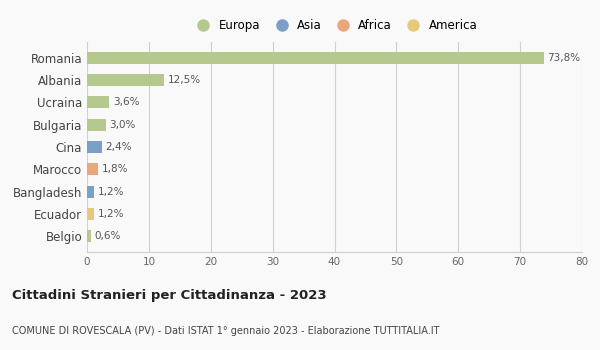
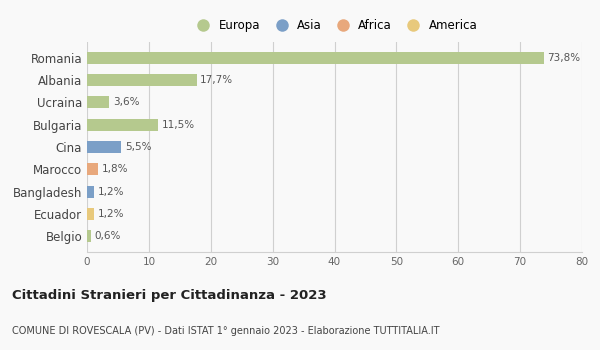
Albania: 12,5% -> 17,7%
Bulgaria: 3,0% -> 11,5%
Cina: 2,4% -> 5,5%
